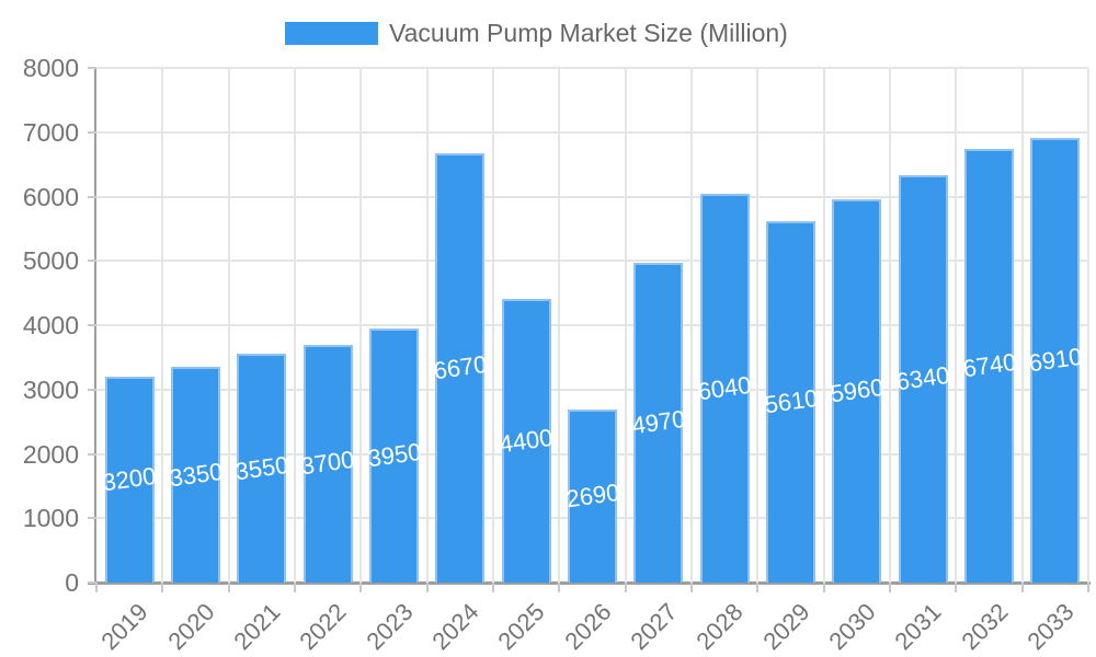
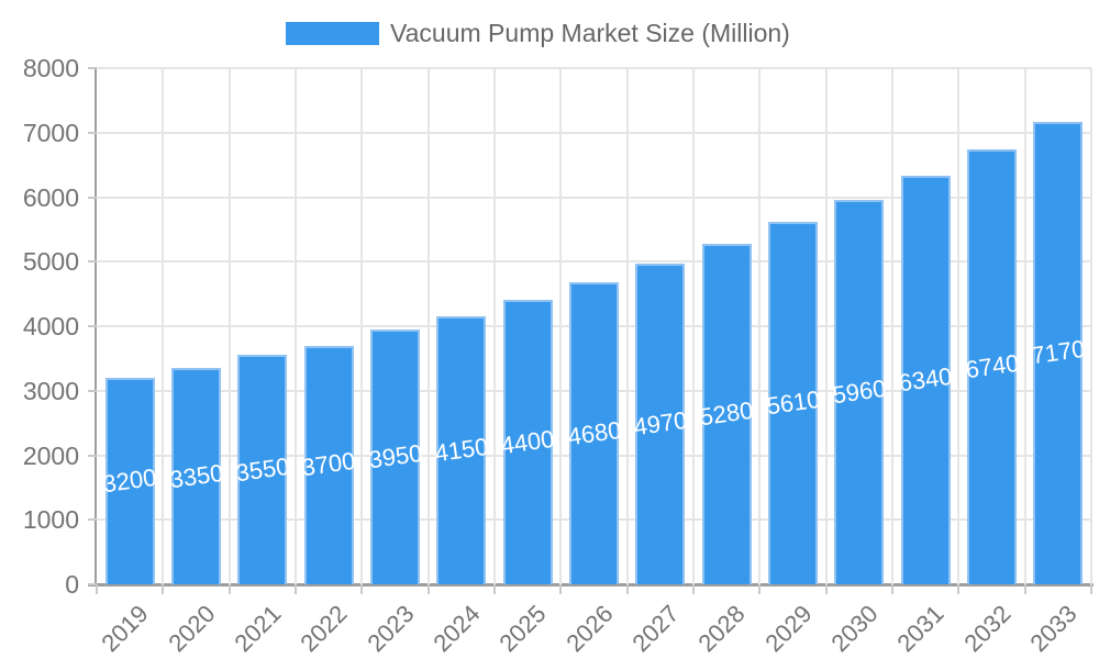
2024: 6670 -> 4150
2026: 2690 -> 4680
2028: 6040 -> 5280
2033: 6910 -> 7170
